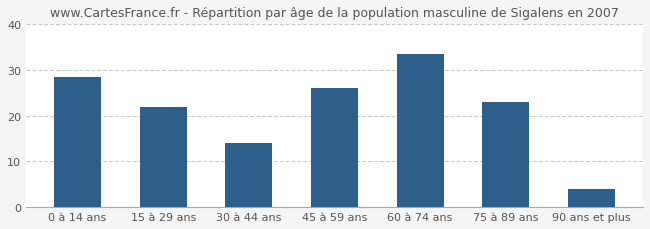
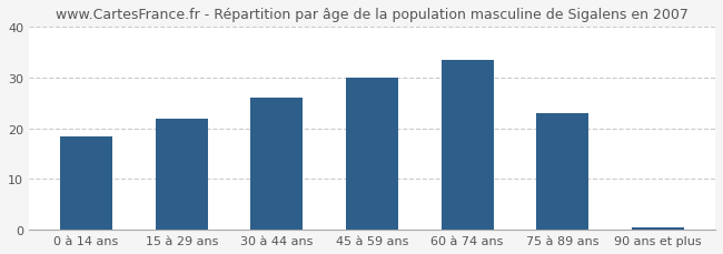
0 à 14 ans: 28.5 -> 18.5
30 à 44 ans: 14.0 -> 26.0
45 à 59 ans: 26.0 -> 30.0
90 ans et plus: 4.0 -> 0.5
